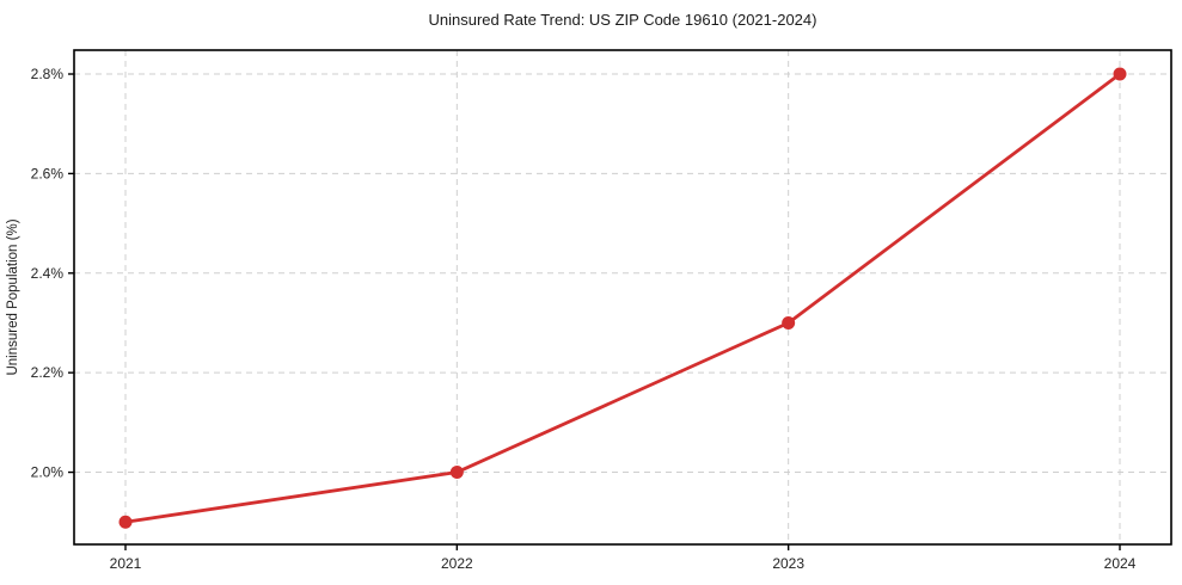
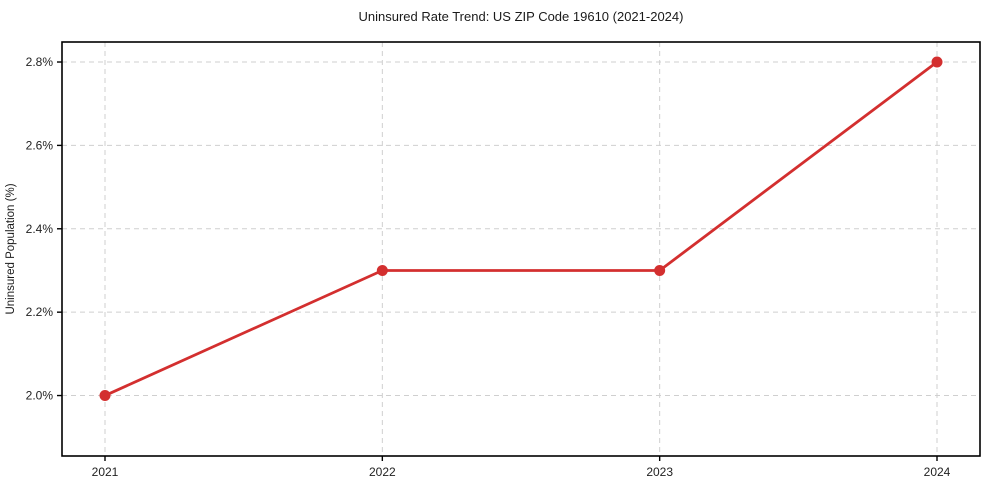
2021: 1.9% -> 2.0%
2022: 2.0% -> 2.3%
